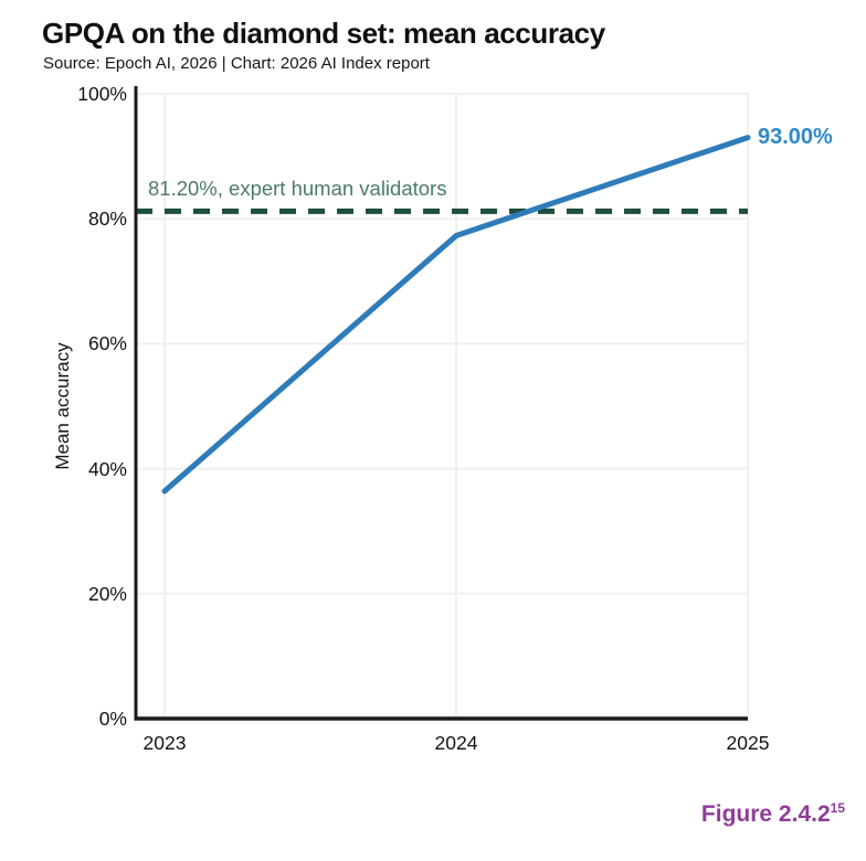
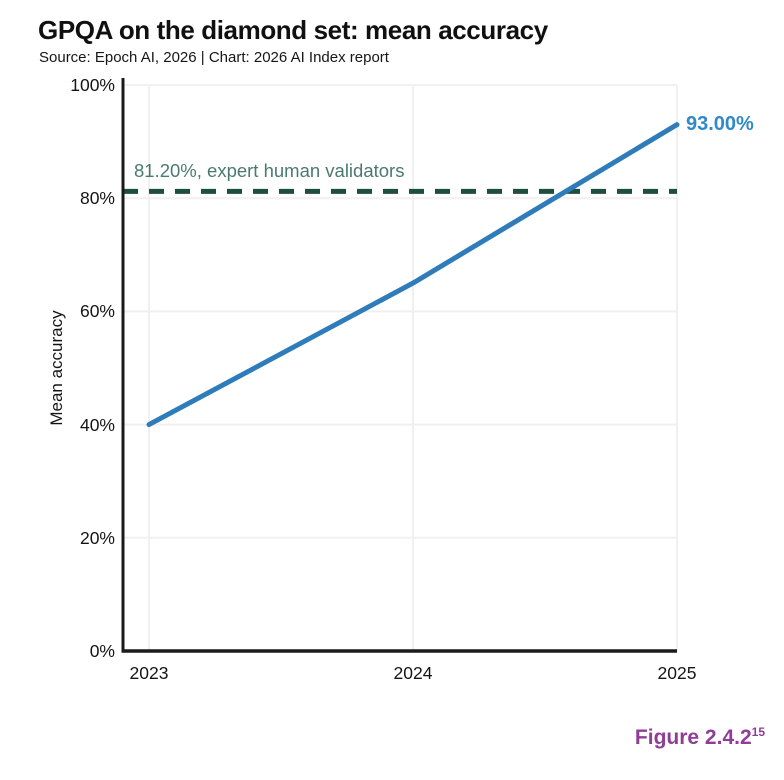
2023: 36% -> 40%
2024: 77% -> 65%
